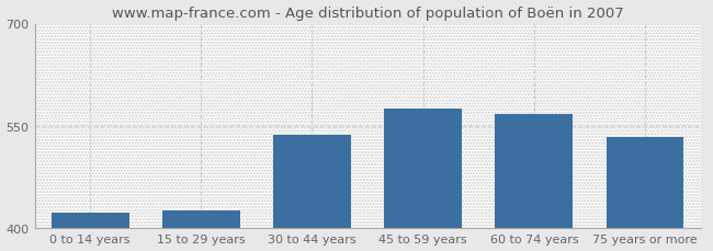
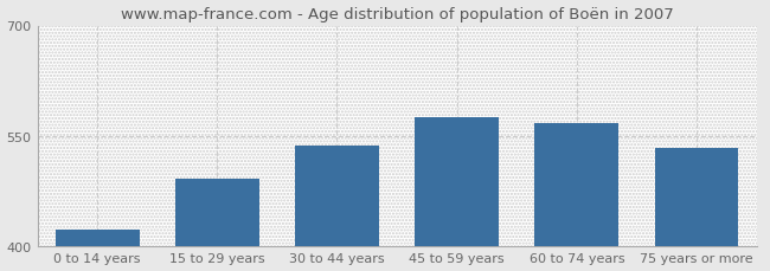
15 to 29 years: 425 -> 492
